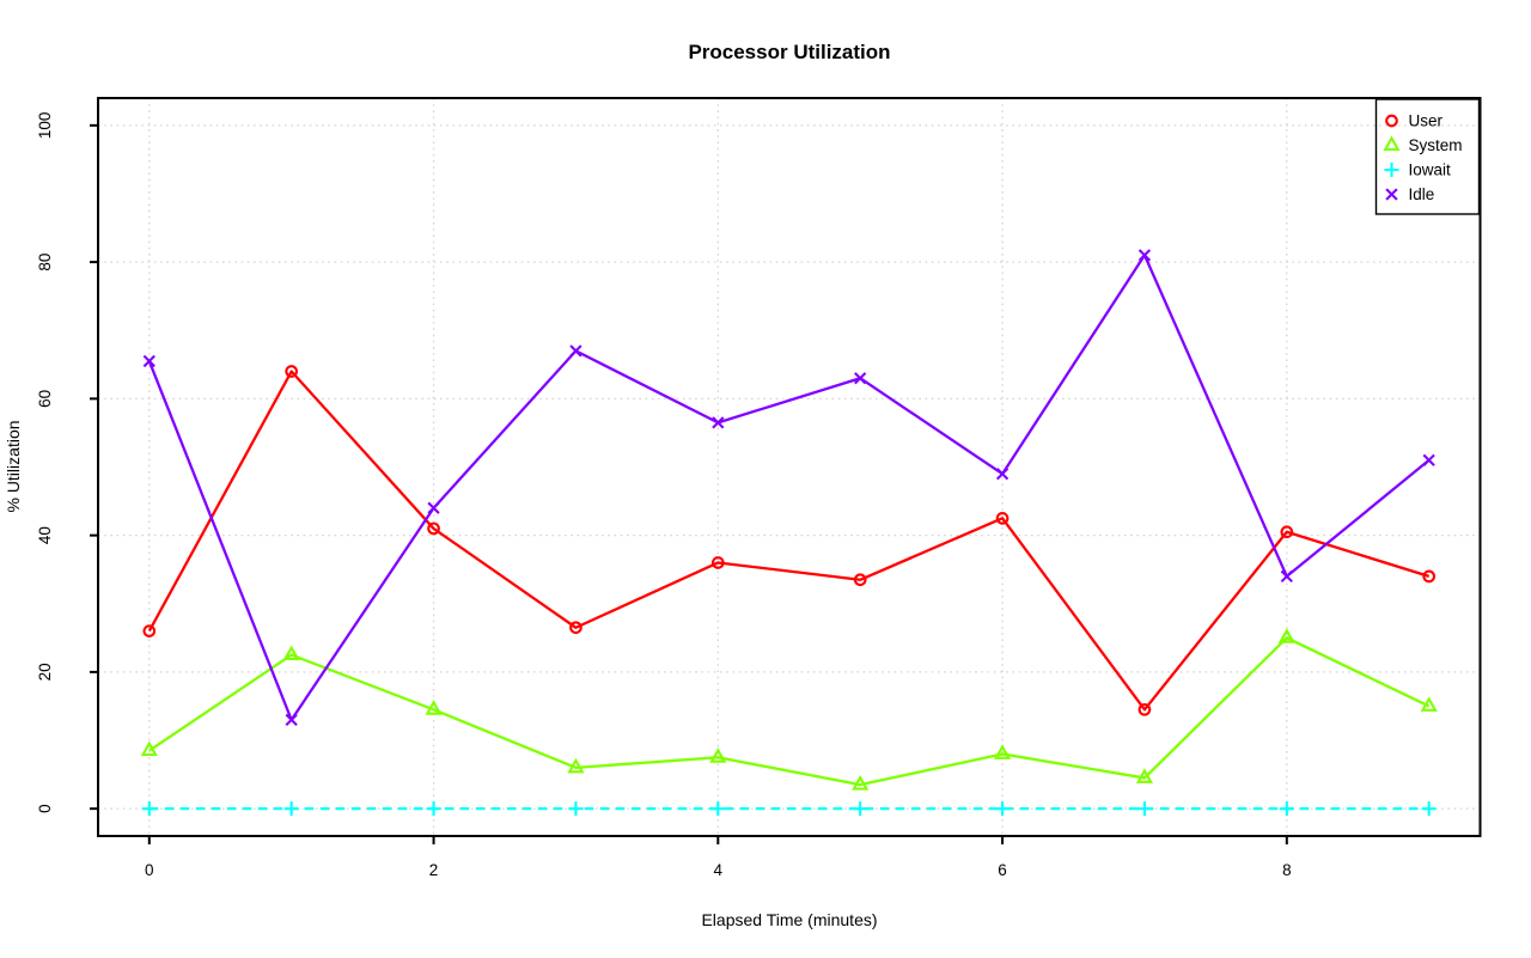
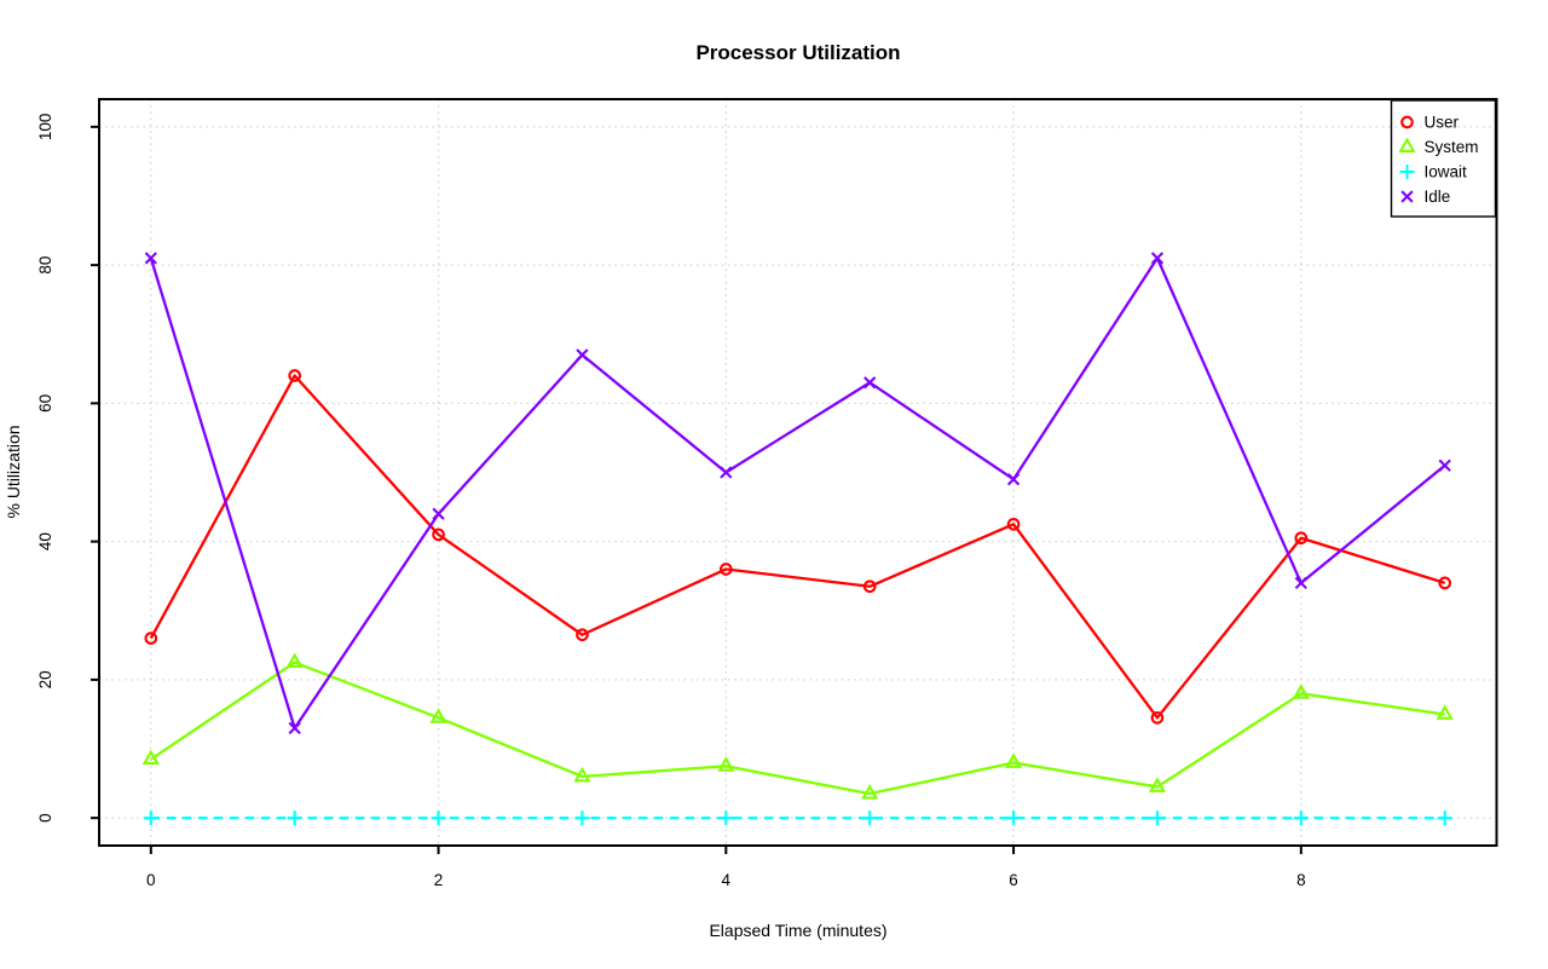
Idle/0: 66 -> 81
Idle/4: 56 -> 50
System/8: 25 -> 18
